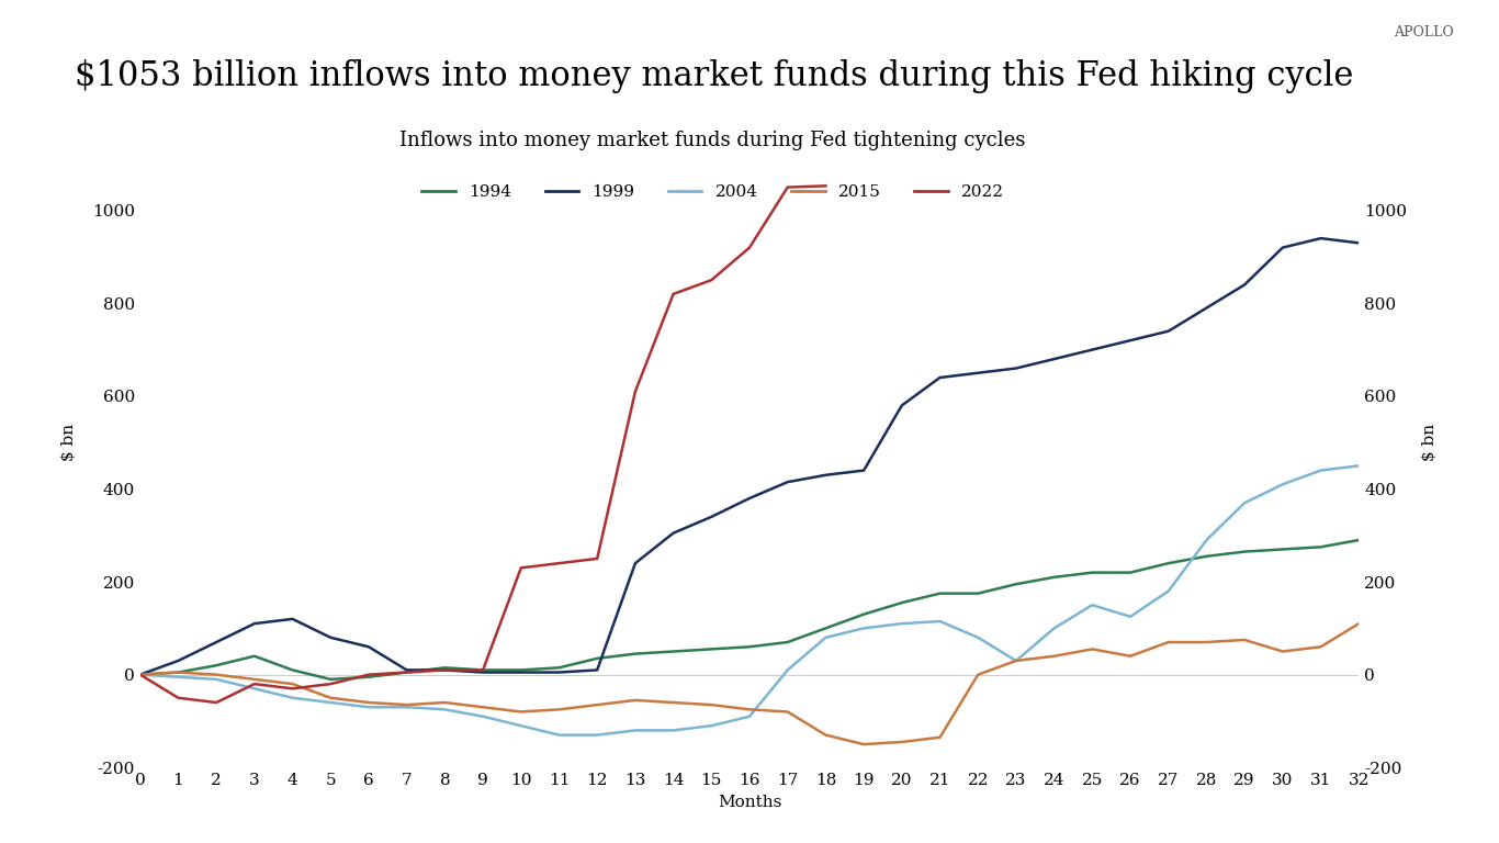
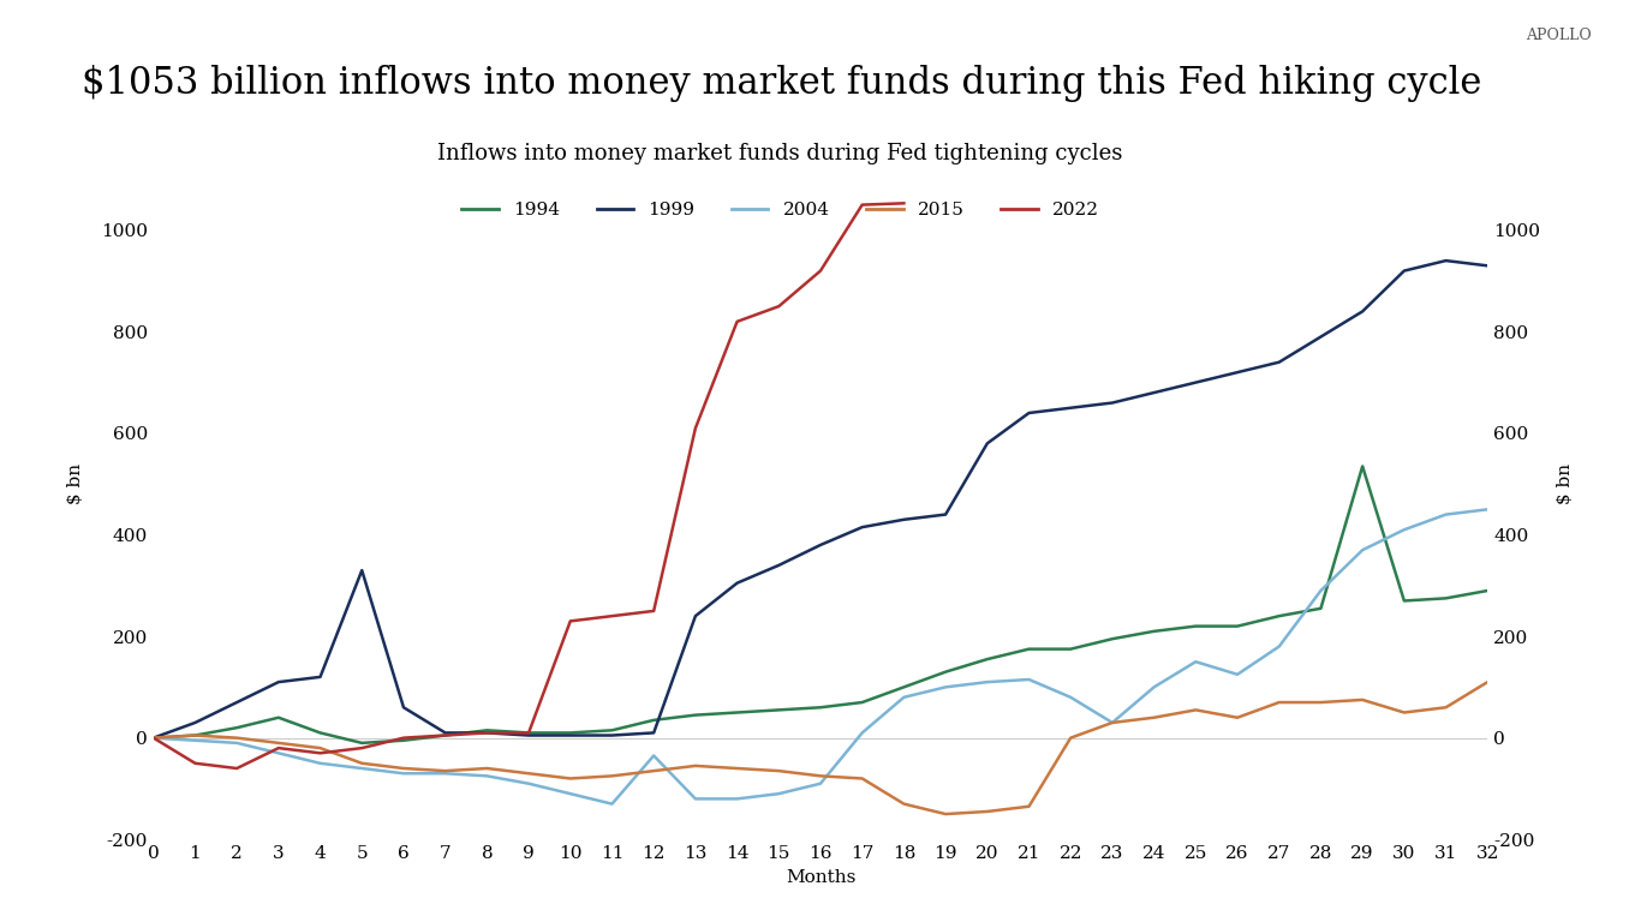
1999/5: 80 -> 330
2004/12: -130 -> -35
1994/29: 265 -> 535
